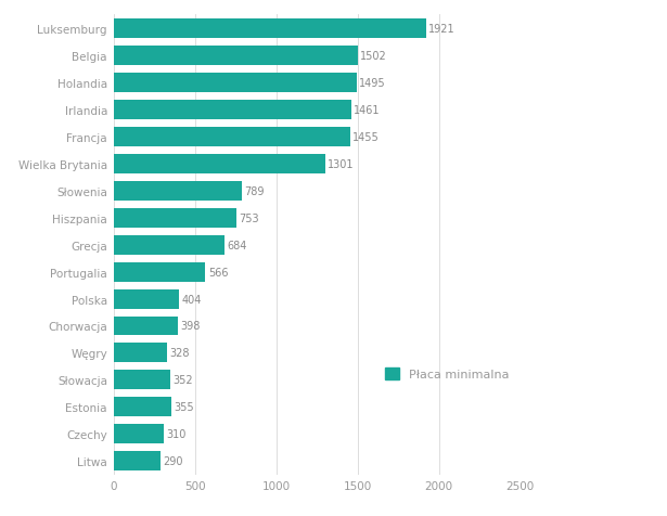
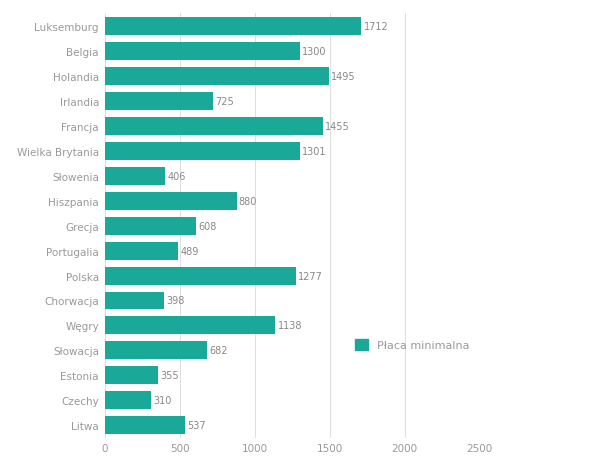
Luksemburg: 1921 -> 1712
Belgia: 1502 -> 1300
Irlandia: 1461 -> 725
Słowenia: 789 -> 406
Hiszpania: 753 -> 880
Grecja: 684 -> 608
Portugalia: 566 -> 489
Polska: 404 -> 1277
Węgry: 328 -> 1138
Słowacja: 352 -> 682
Litwa: 290 -> 537
